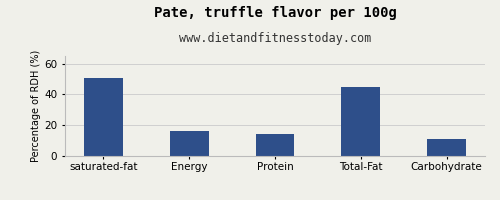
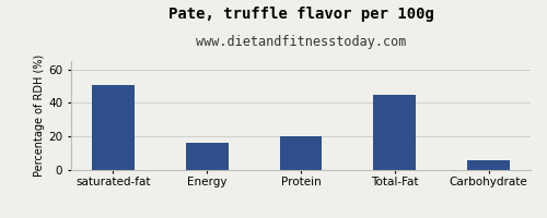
Protein: 14 -> 20
Carbohydrate: 11 -> 6
